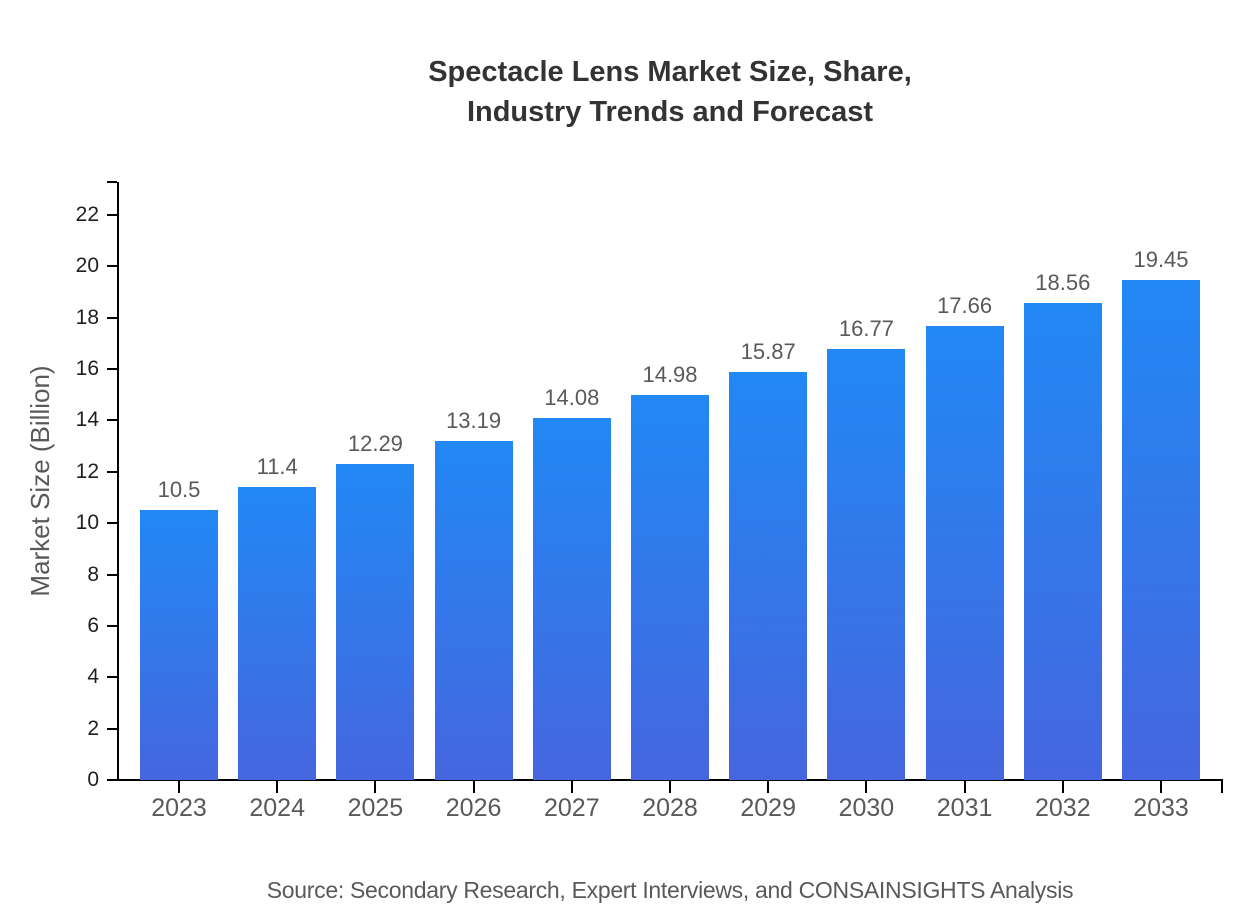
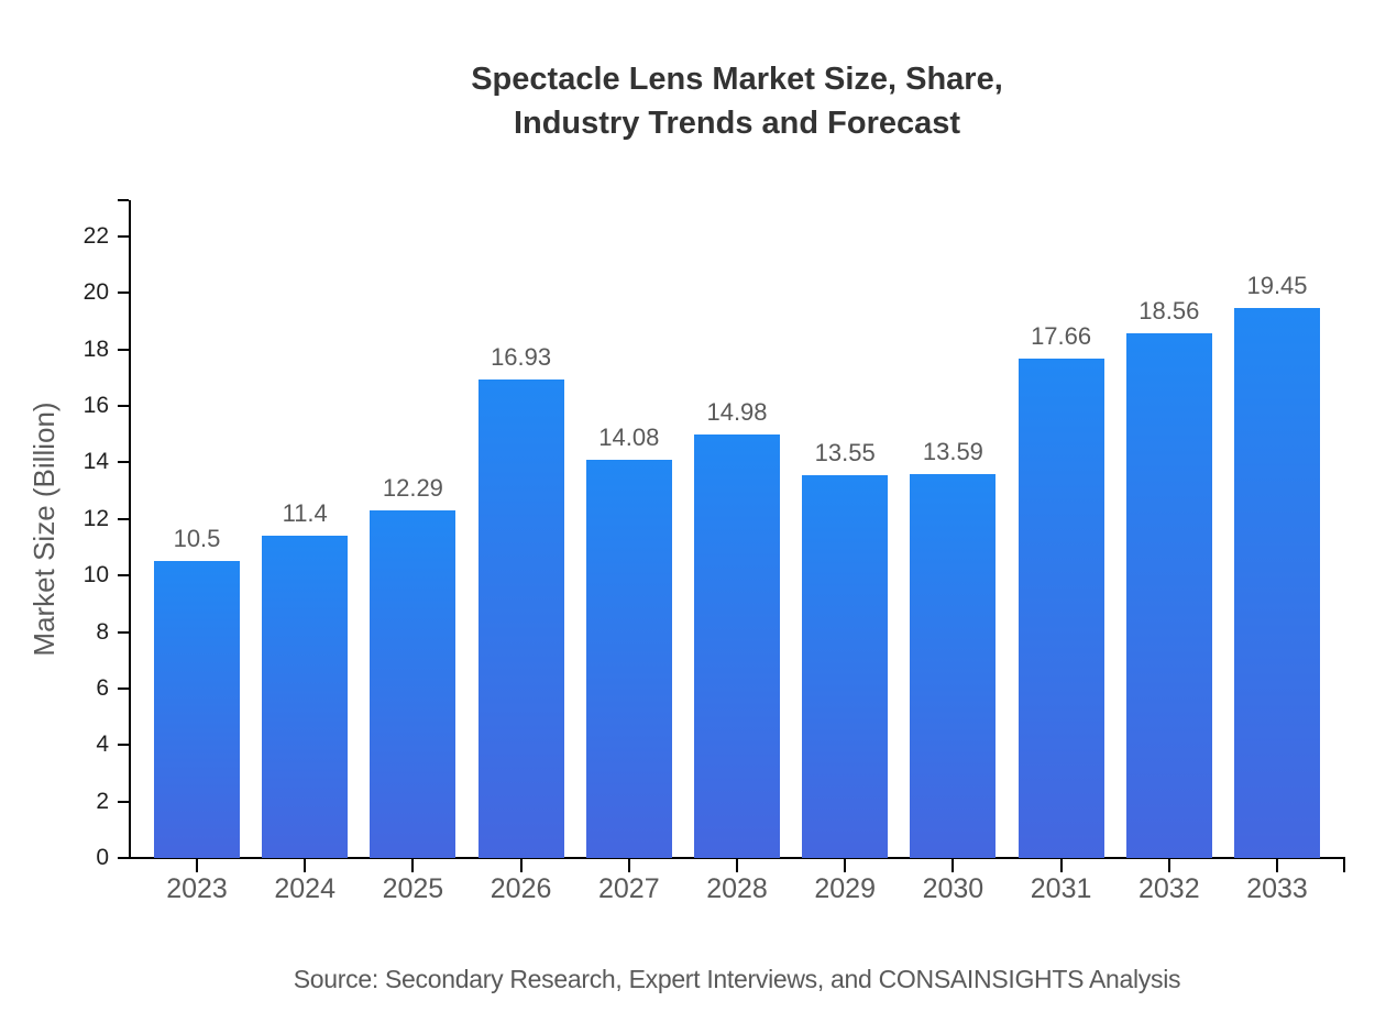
2026: 13.19 -> 16.93
2029: 15.87 -> 13.55
2030: 16.77 -> 13.59
